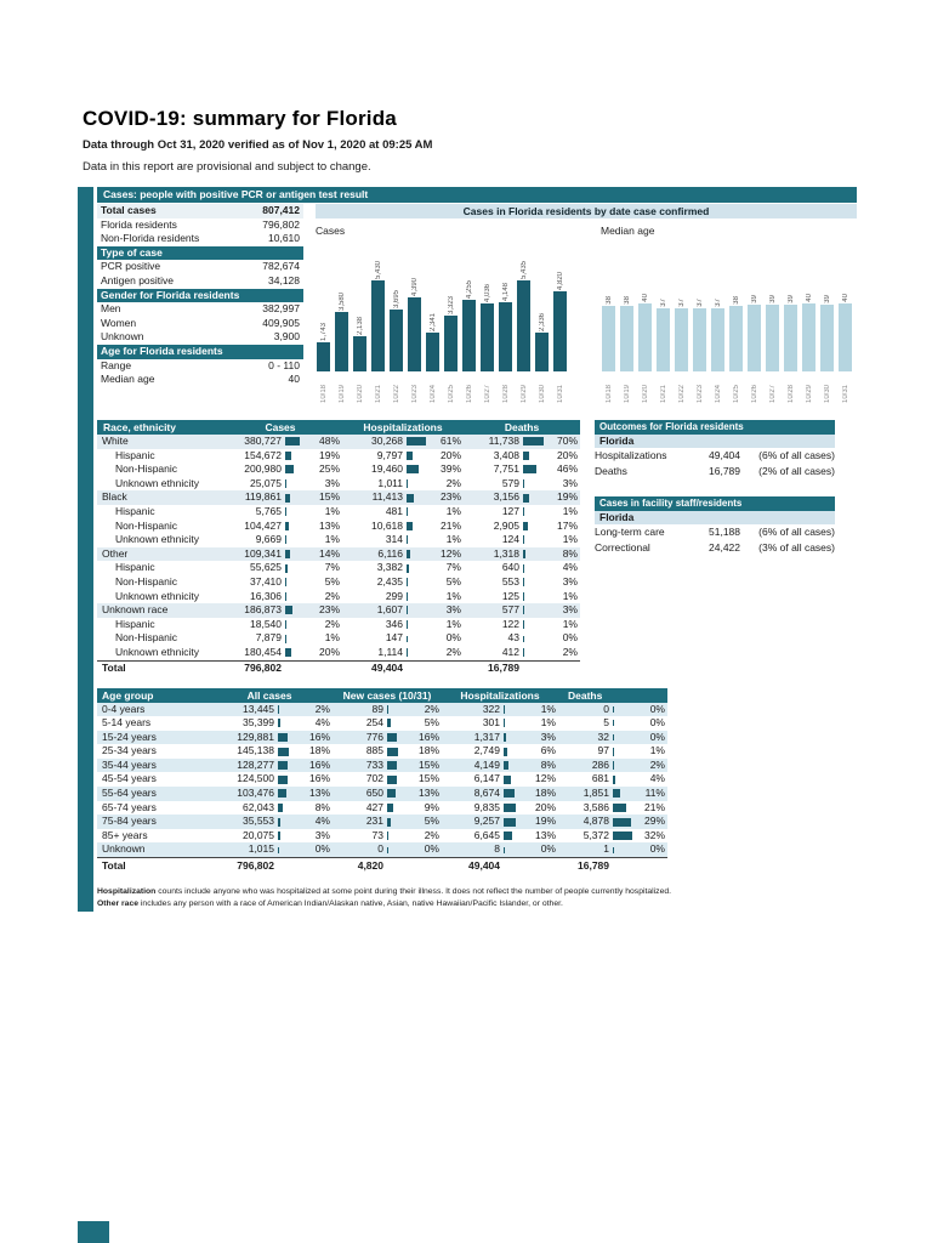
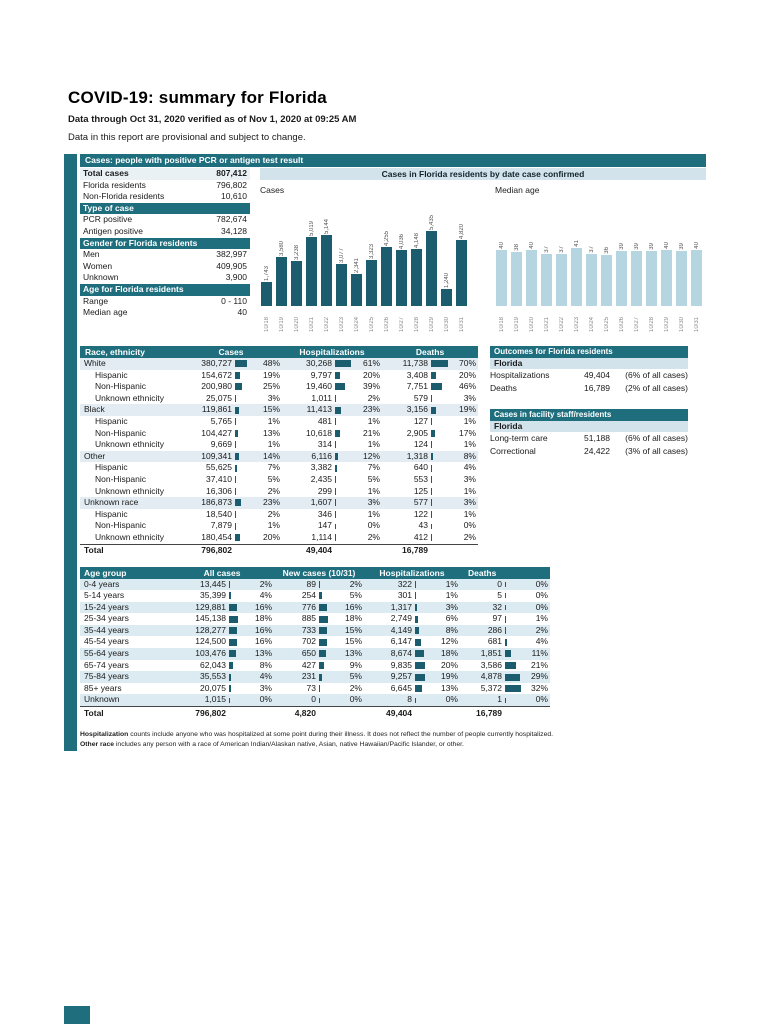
Cases/10/20: 2,138 -> 3,238
Cases/10/21: 5,430 -> 5,019
Cases/10/22: 3,695 -> 5,144
Cases/10/23: 4,390 -> 3,077
Cases/10/30: 2,336 -> 1,240
Median age/10/18: 38 -> 40
Median age/10/23: 37 -> 41
Median age/10/25: 38 -> 36
